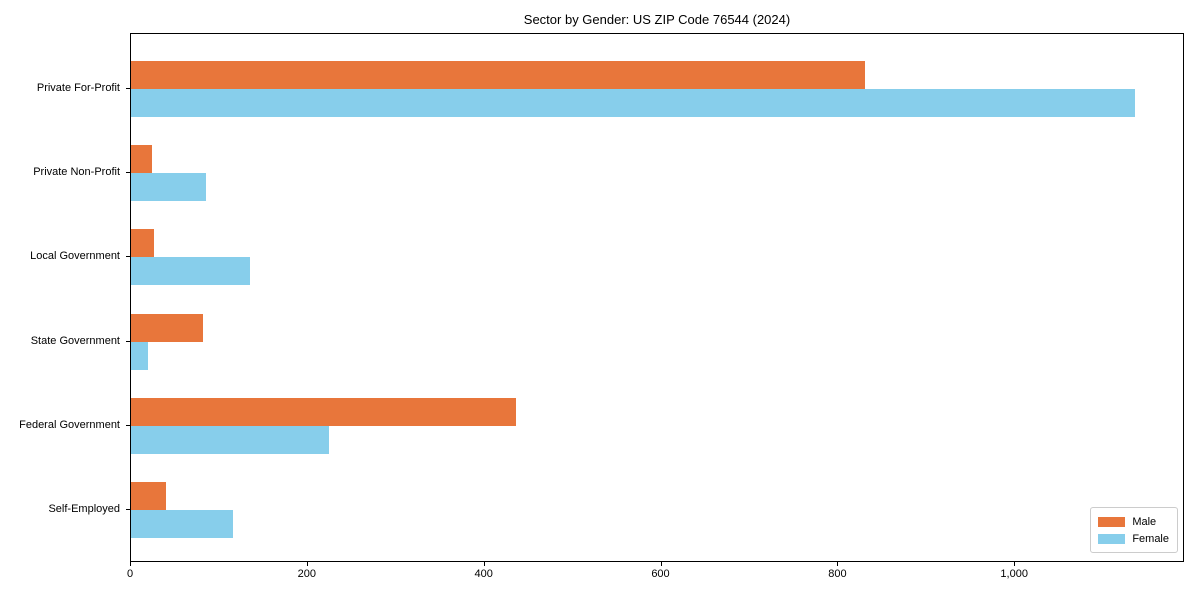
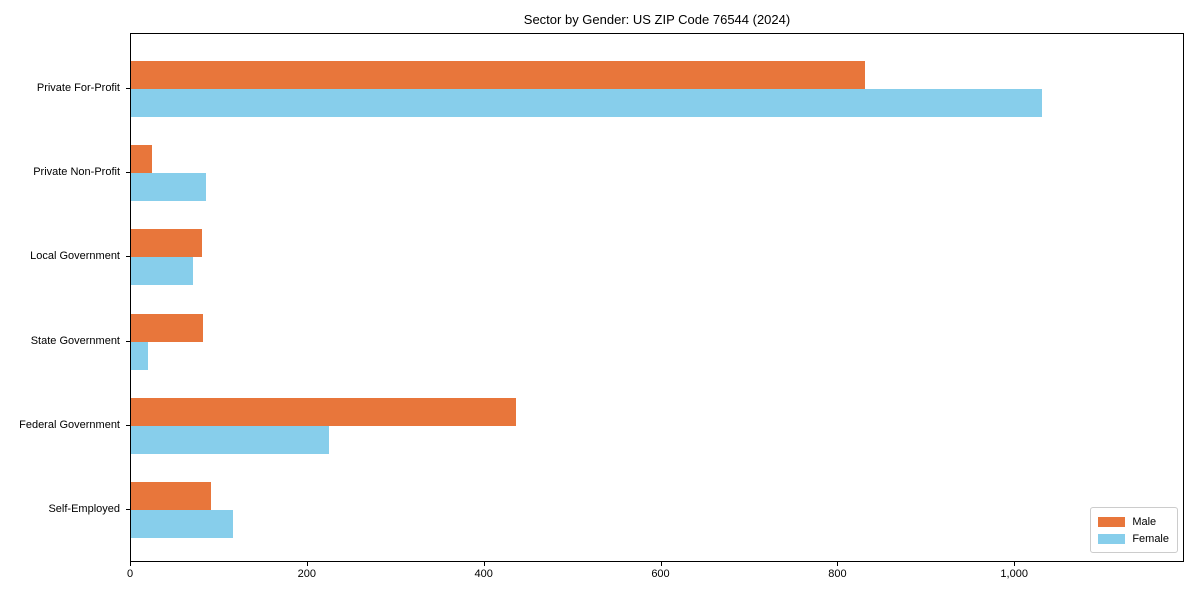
Female/Private For-Profit: 1140 -> 1030
Male/Local Government: 30 -> 80
Female/Local Government: 140 -> 70
Male/Self-Employed: 40 -> 90
